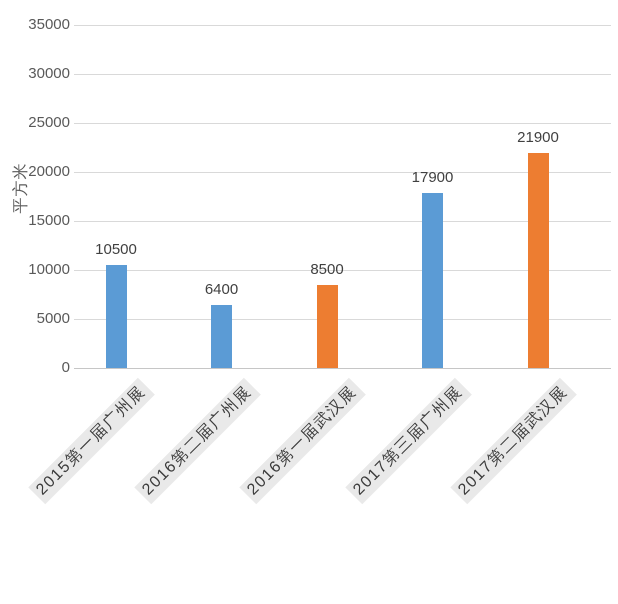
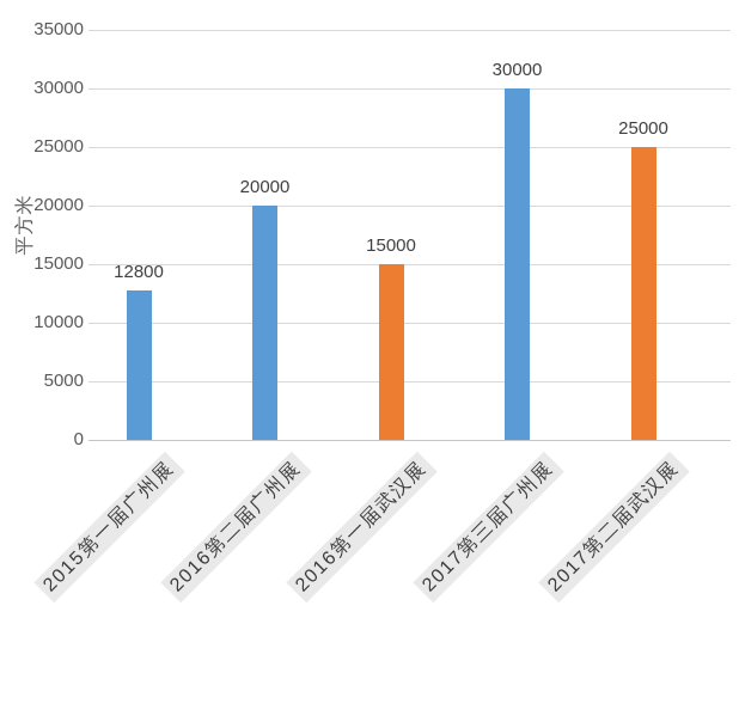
2015第一届广州展: 10500 -> 12800
2016第二届广州展: 6400 -> 20000
2016第一届武汉展: 8500 -> 15000
2017第三届广州展: 17900 -> 30000
2017第二届武汉展: 21900 -> 25000
